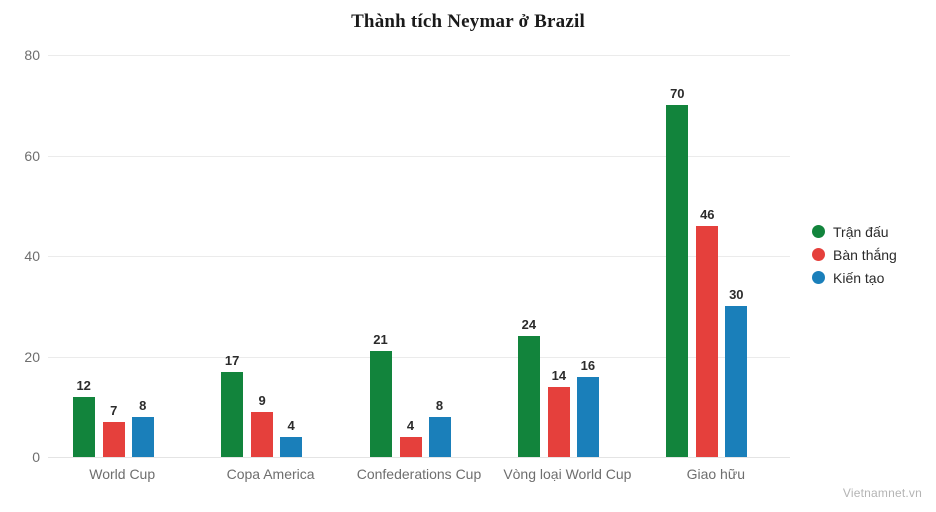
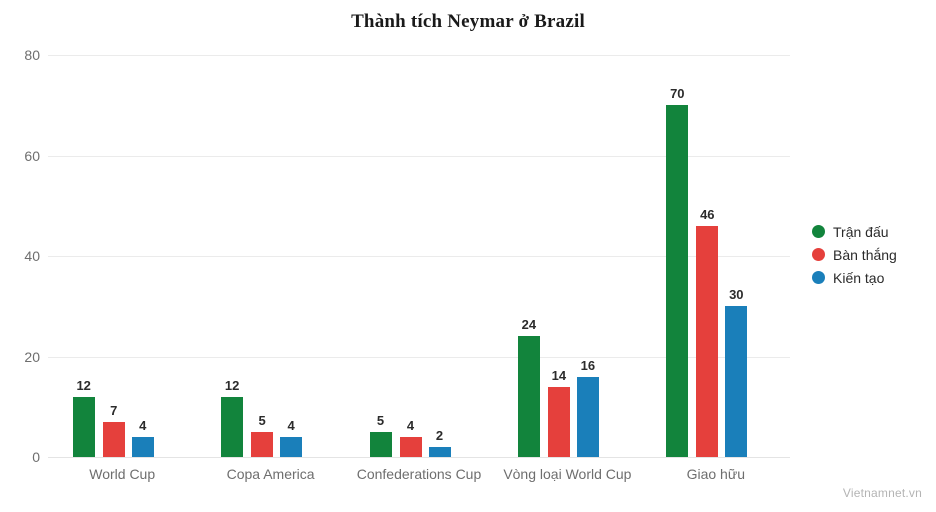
Kiến tạo/World Cup: 8 -> 4
Trận đấu/Copa America: 17 -> 12
Bàn thắng/Copa America: 9 -> 5
Trận đấu/Confederations Cup: 21 -> 5
Kiến tạo/Confederations Cup: 8 -> 2
